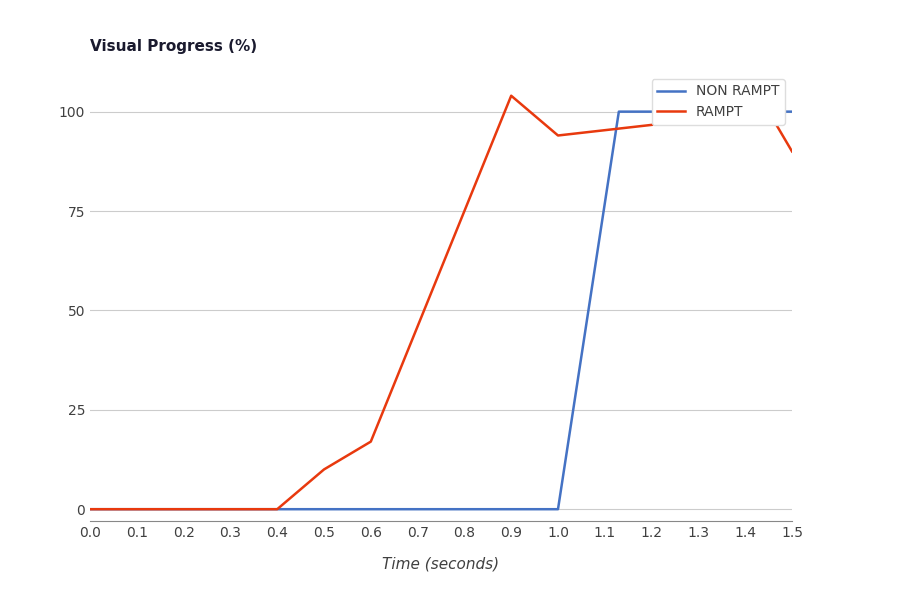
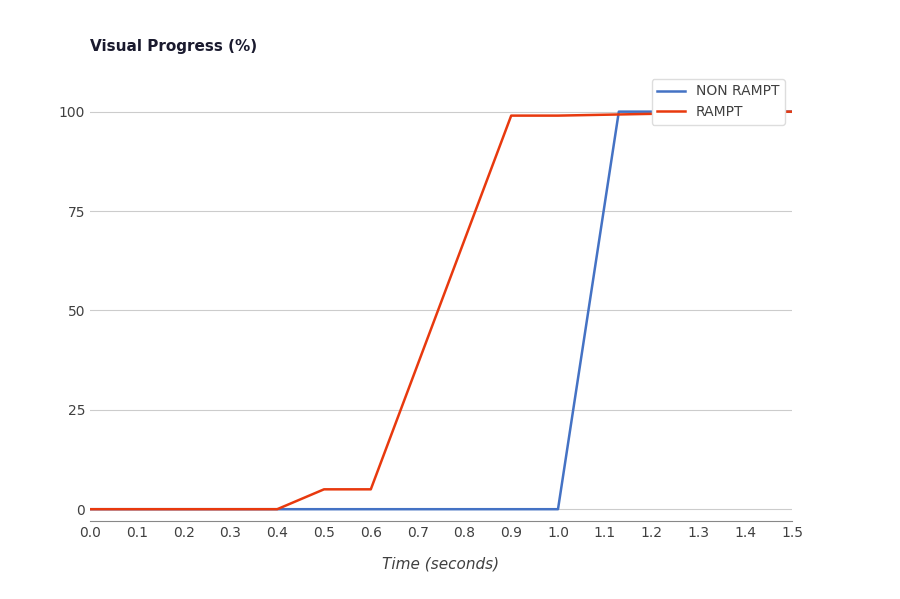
RAMPT/0.5: 10 -> 5
RAMPT/0.6: 17 -> 5
RAMPT/0.9: 104 -> 99
RAMPT/1.0: 94 -> 99
RAMPT/1.5: 90 -> 100
